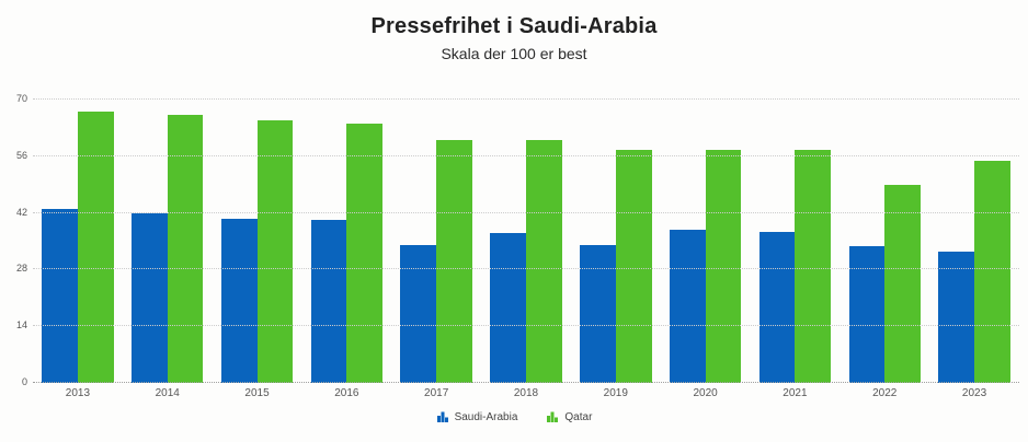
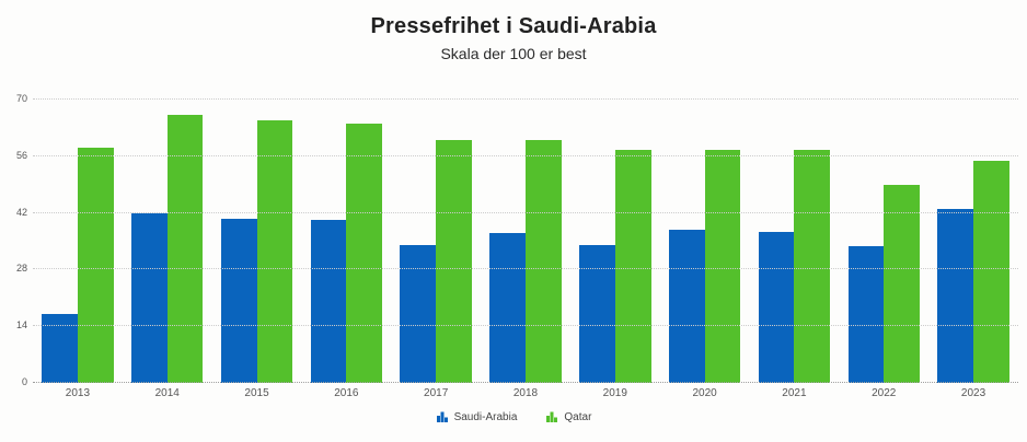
Saudi-Arabia/2013: 43 -> 17
Qatar/2013: 67 -> 58
Saudi-Arabia/2023: 32 -> 43
